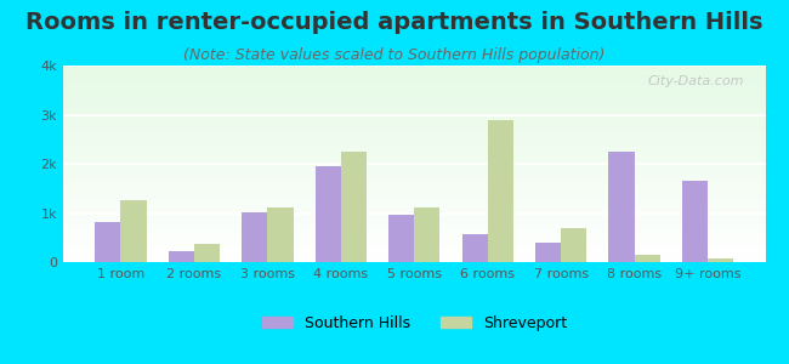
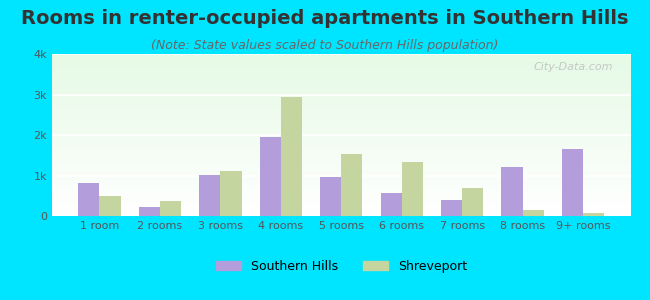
Shreveport/1 room: 1.25k -> 0.49k
Shreveport/4 rooms: 2.25k -> 2.95k
Shreveport/5 rooms: 1.10k -> 1.52k
Shreveport/6 rooms: 2.90k -> 1.33k
Southern Hills/8 rooms: 2.25k -> 1.22k
